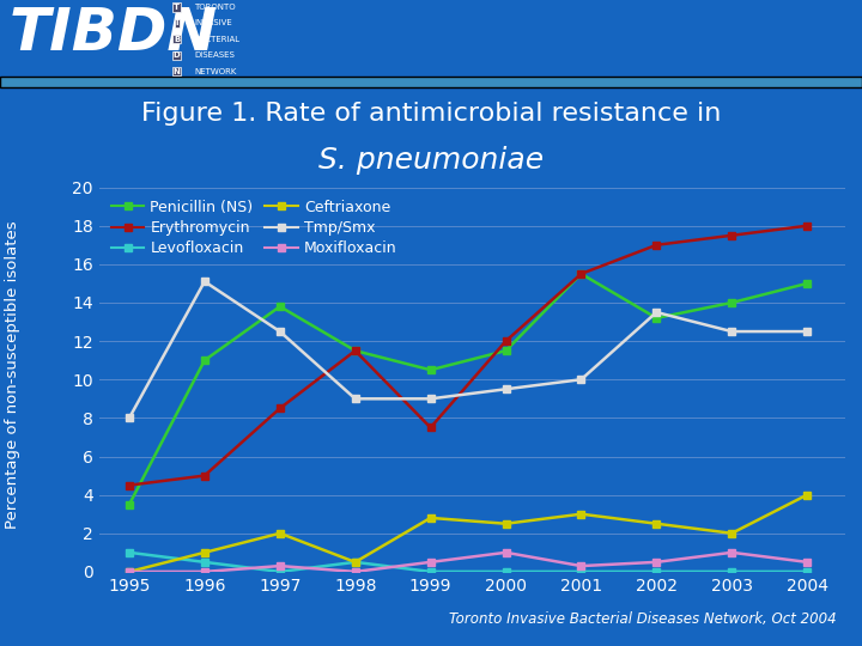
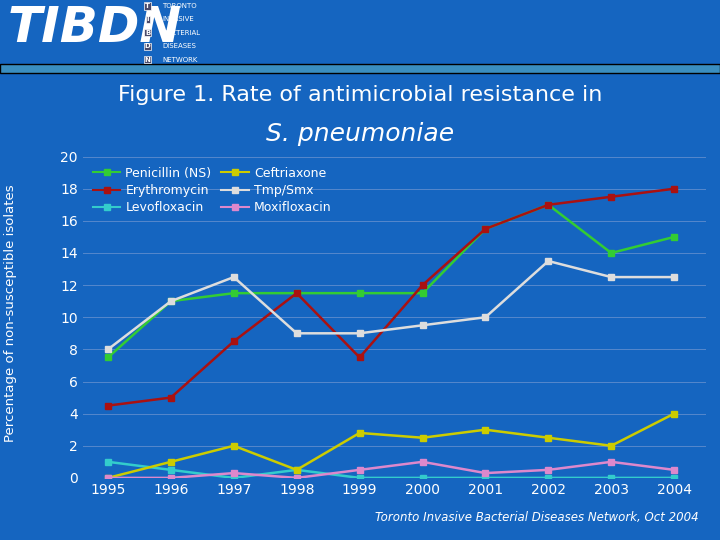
Penicillin (NS)/1995: 3.5 -> 7.5
Tmp/Smx/1996: 15.1 -> 11.0
Penicillin (NS)/1997: 13.8 -> 11.5
Penicillin (NS)/1999: 10.5 -> 11.5
Penicillin (NS)/2002: 13.2 -> 17.0
